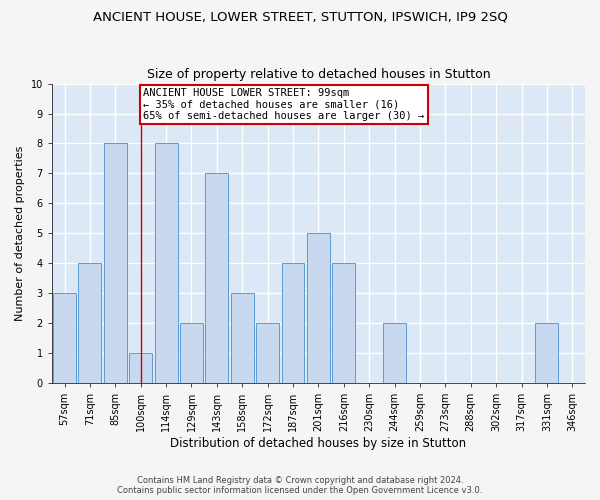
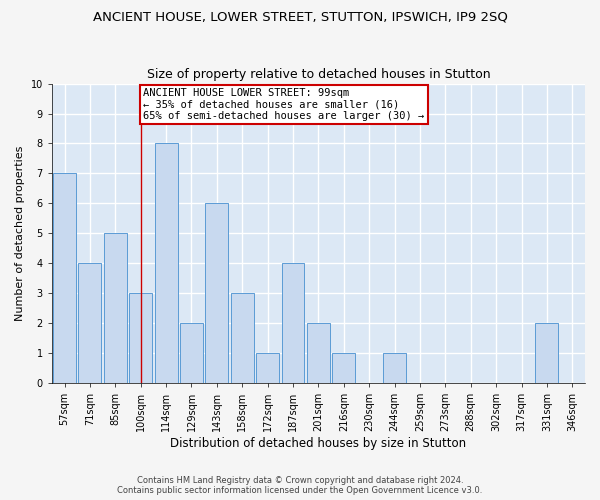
57sqm: 3 -> 7
85sqm: 8 -> 5
100sqm: 1 -> 3
143sqm: 7 -> 6
172sqm: 2 -> 1
201sqm: 5 -> 2
216sqm: 4 -> 1
244sqm: 2 -> 1
